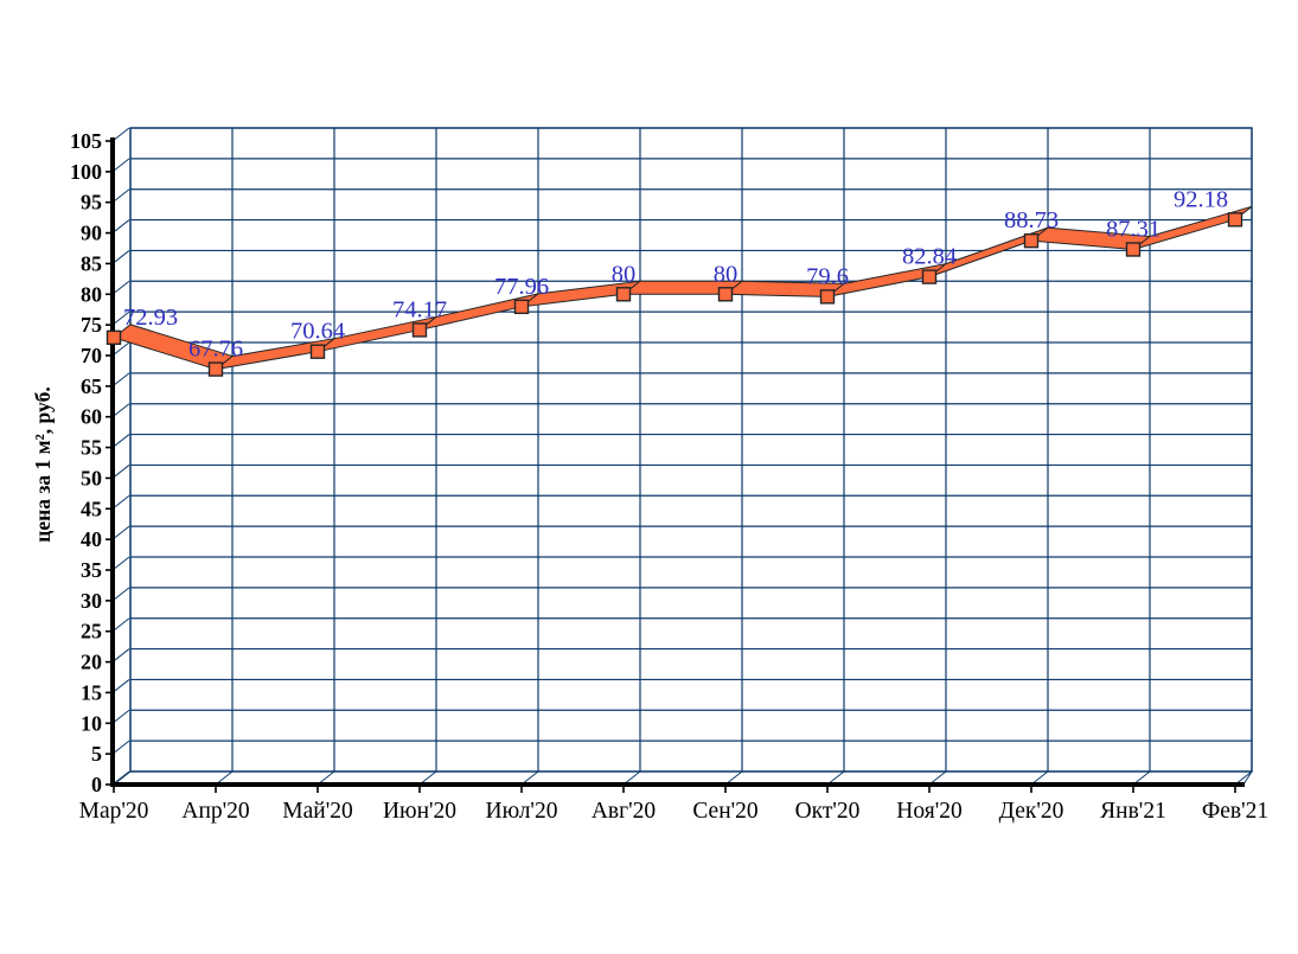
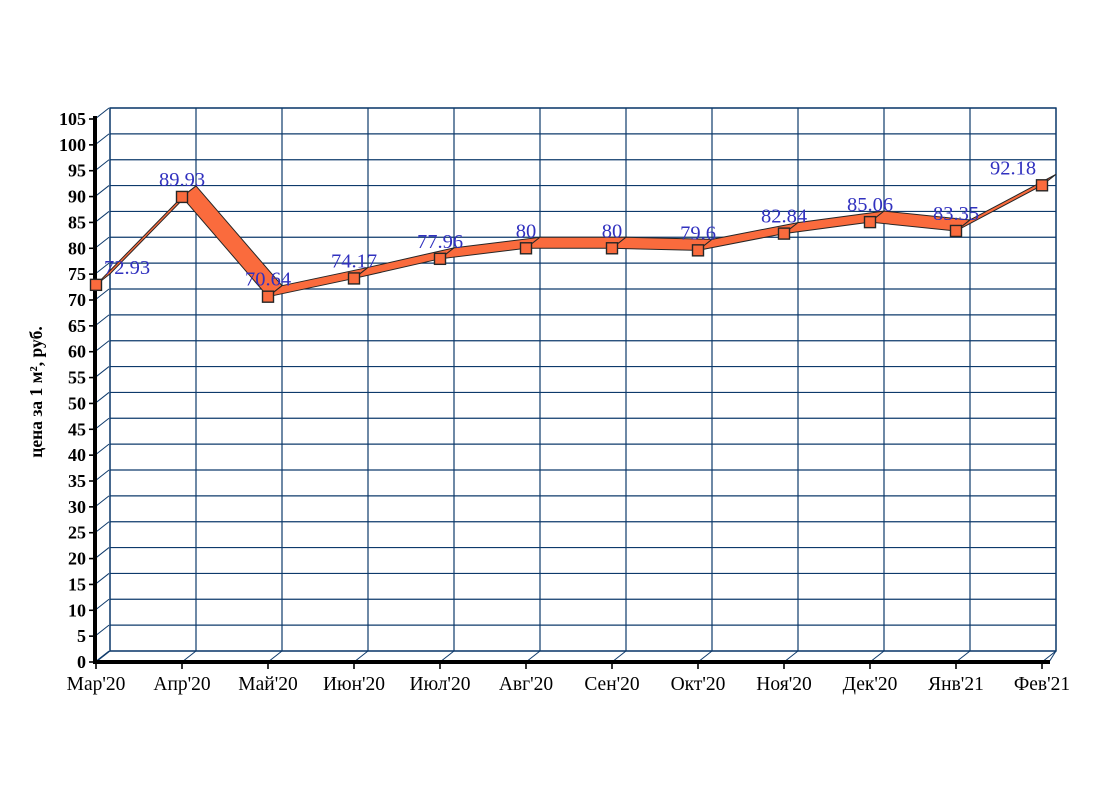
Апр'20: 67.76 -> 89.93
Дек'20: 88.73 -> 85.06
Янв'21: 87.31 -> 83.35
